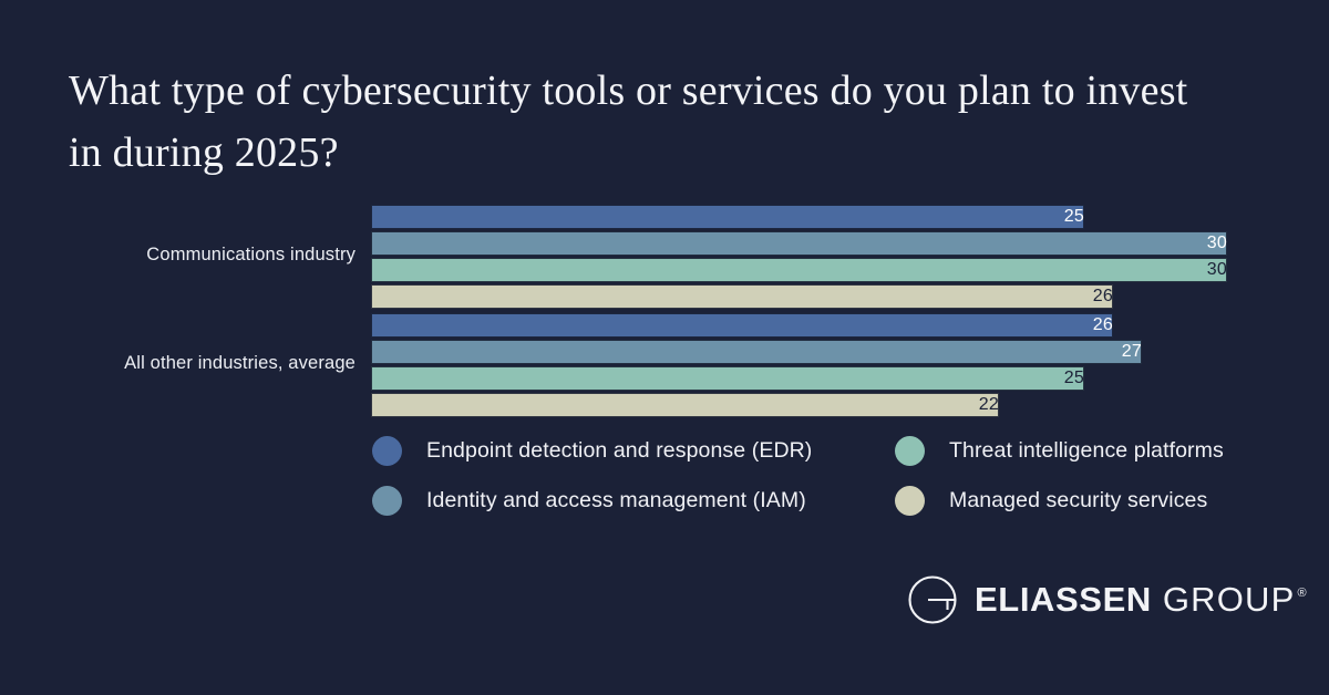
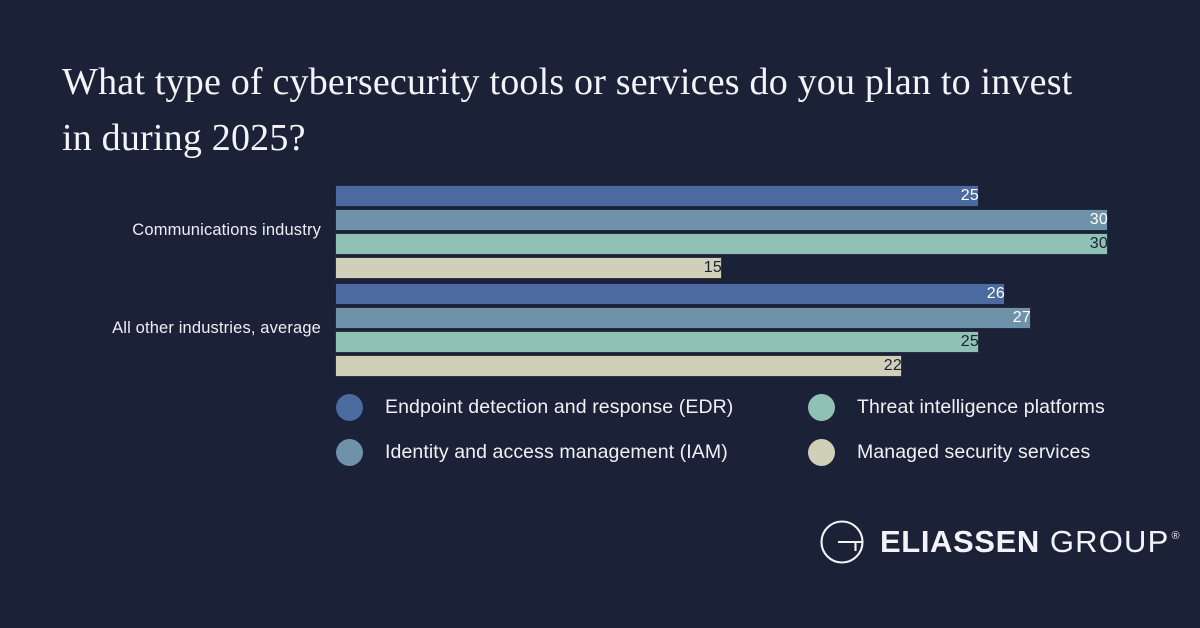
Managed security services/Communications industry: 26 -> 15
